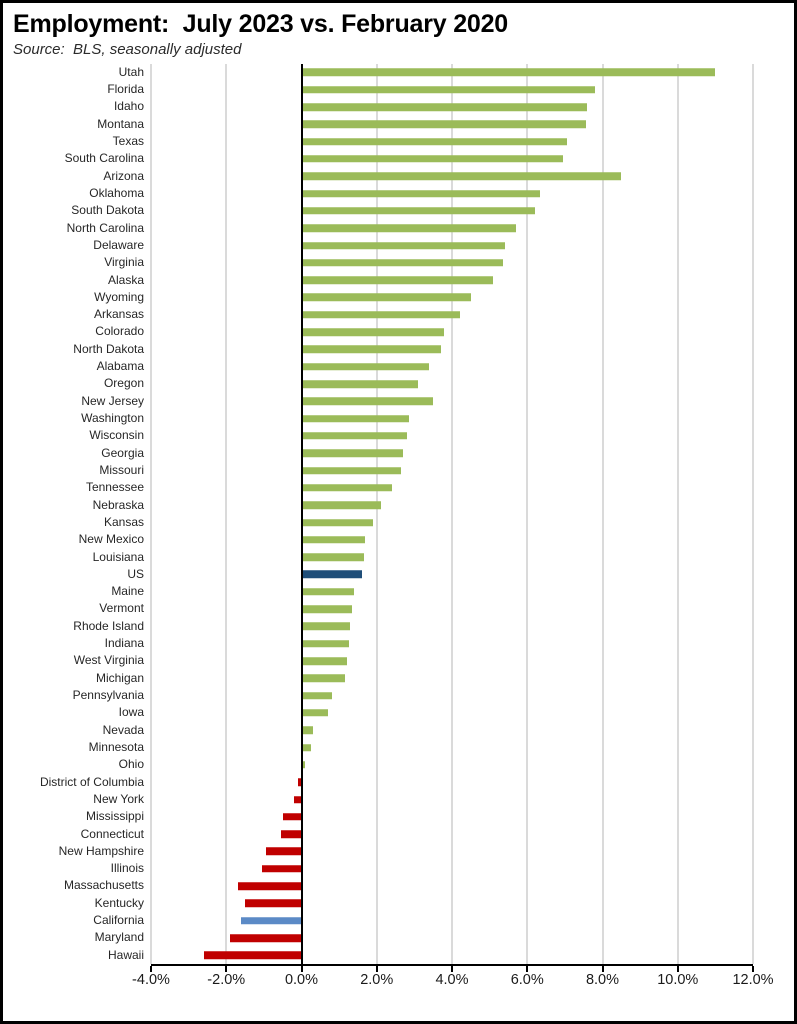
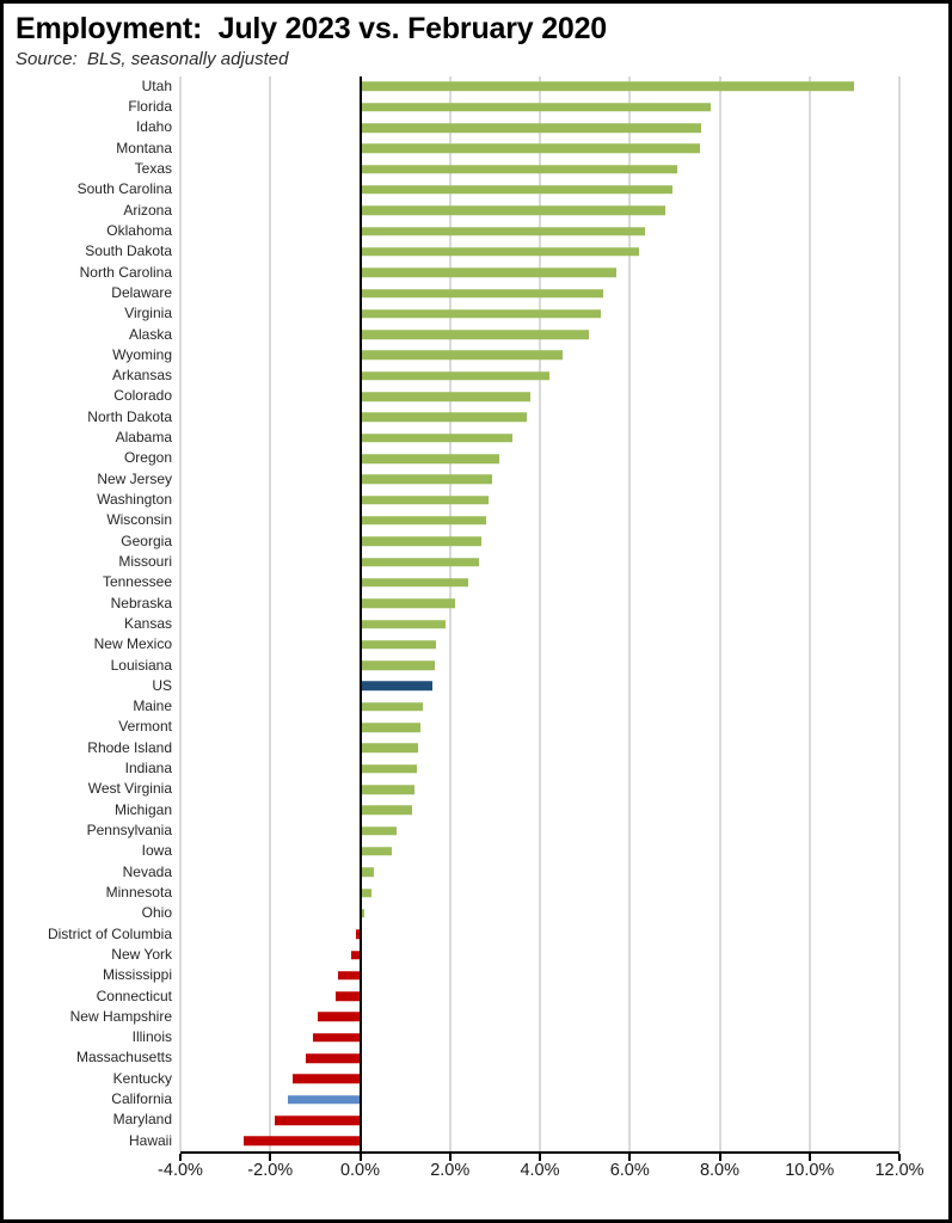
Arizona: 8.5% -> 6.8%
New Jersey: 3.5% -> 3.0%
Massachusetts: -1.7% -> -1.2%
